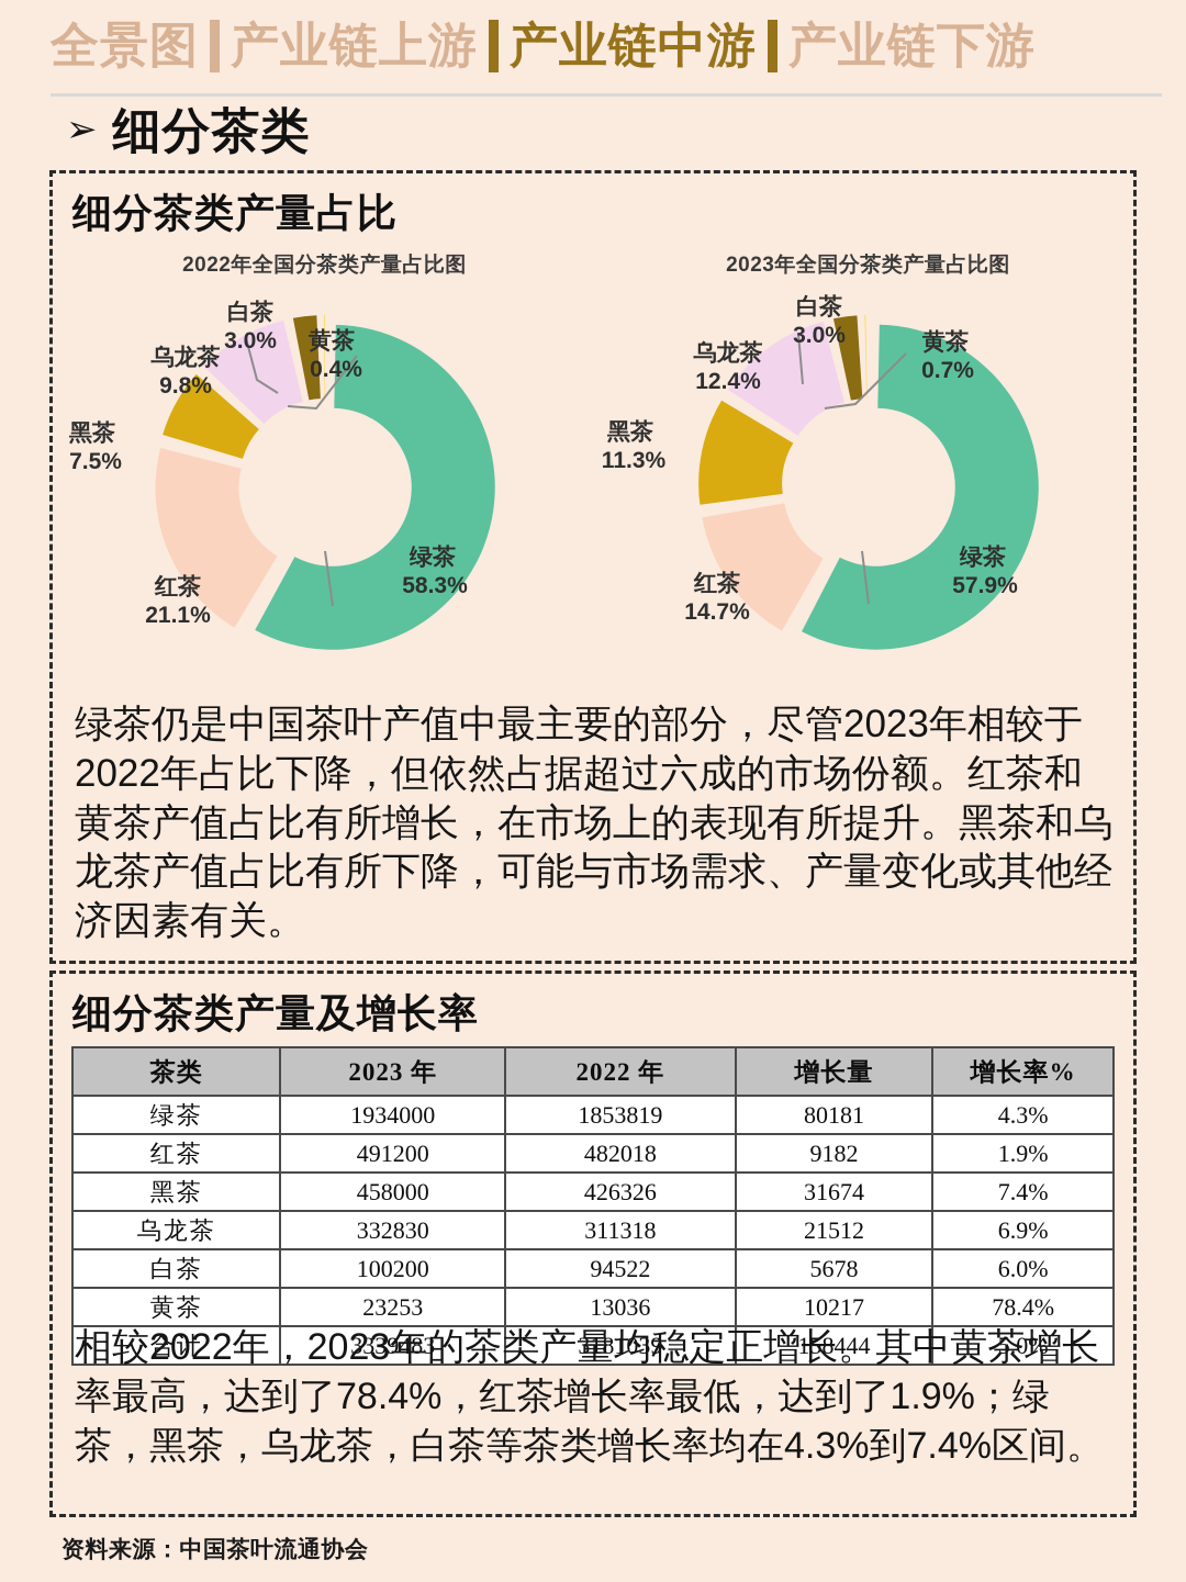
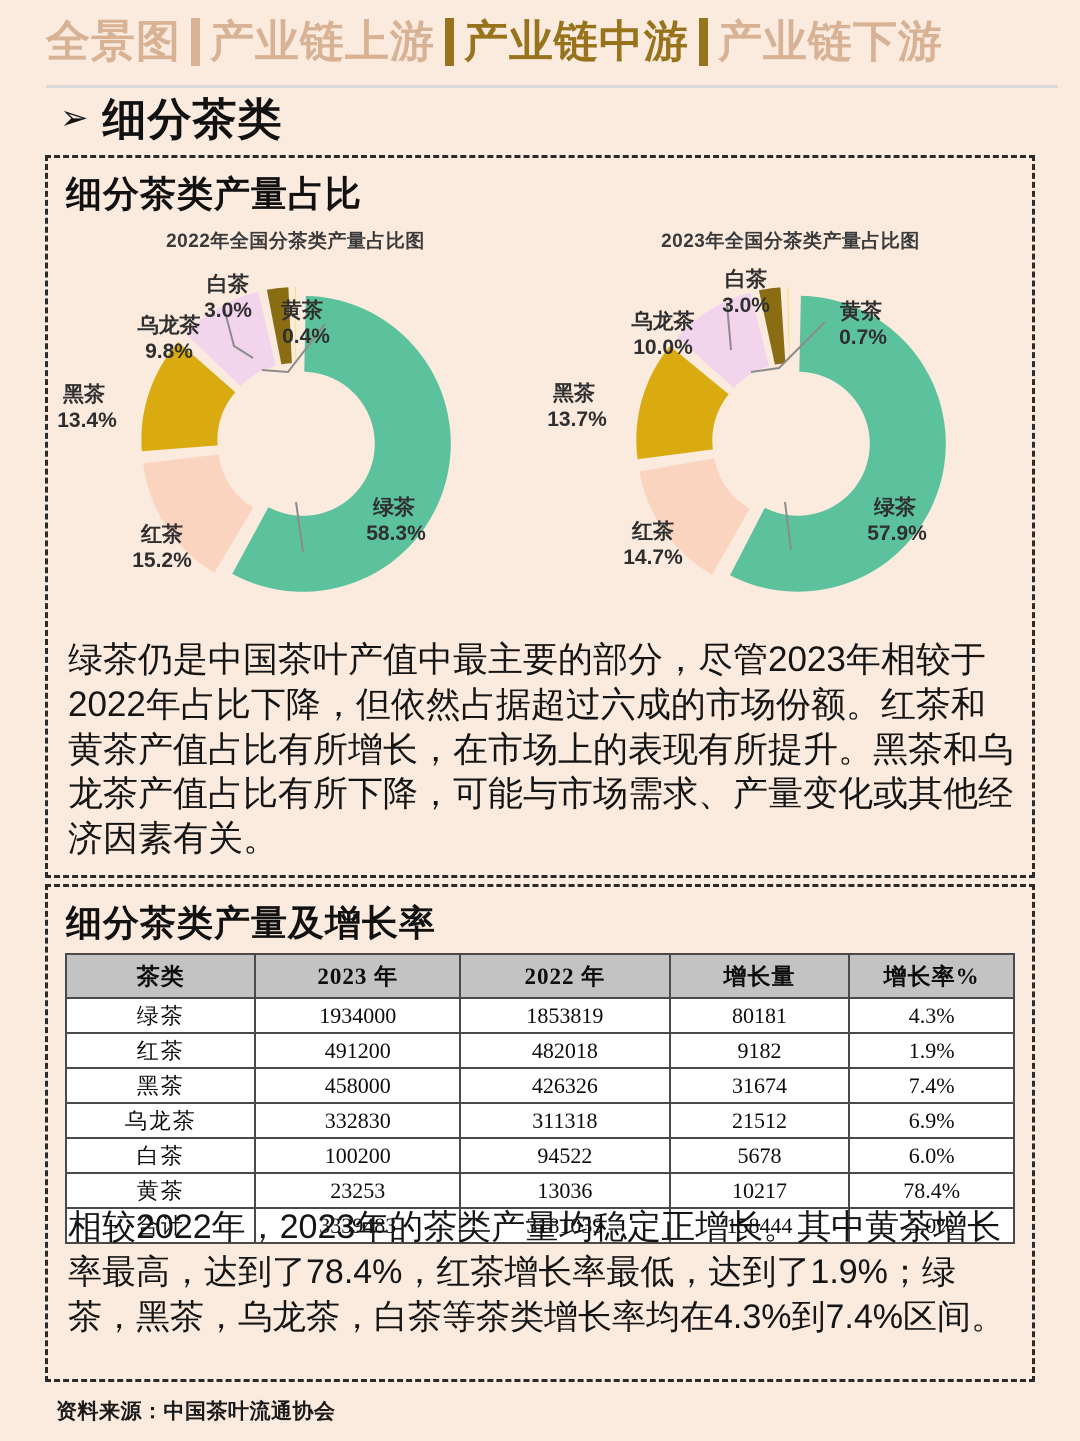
2022年全国分茶类产量占比图/红茶: 21.1% -> 15.2%
2022年全国分茶类产量占比图/黑茶: 7.5% -> 13.4%
2023年全国分茶类产量占比图/黑茶: 11.3% -> 13.7%
2023年全国分茶类产量占比图/乌龙茶: 12.4% -> 10.0%
